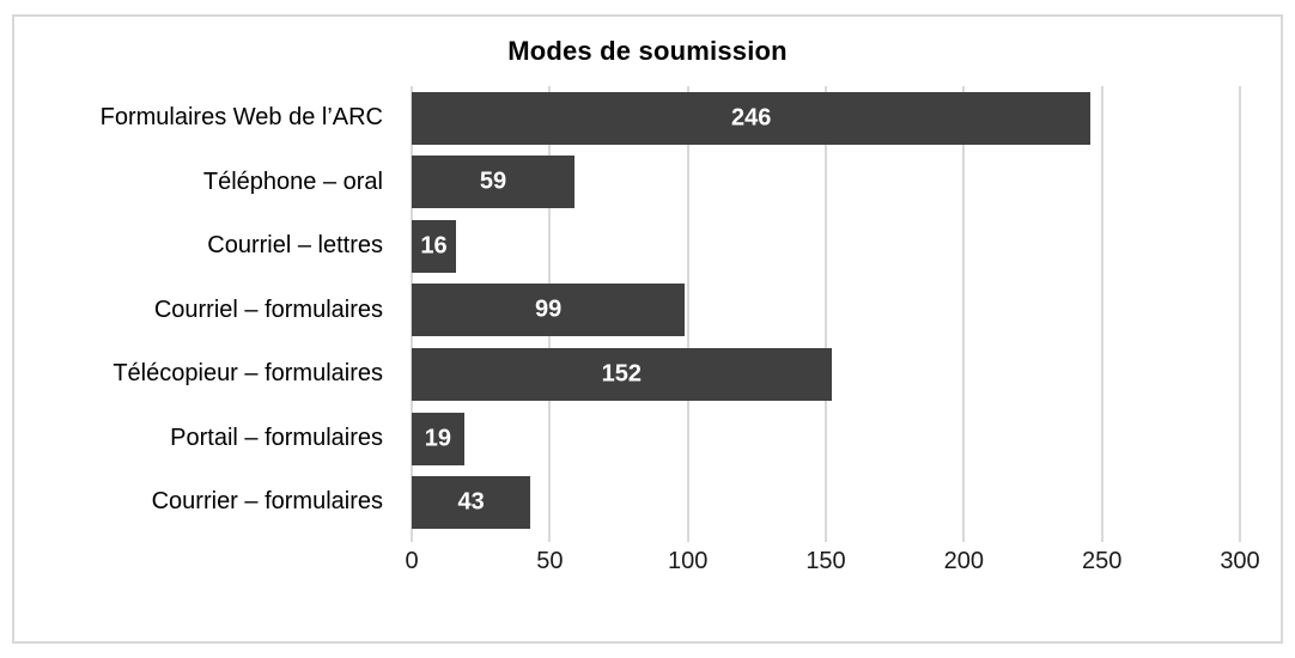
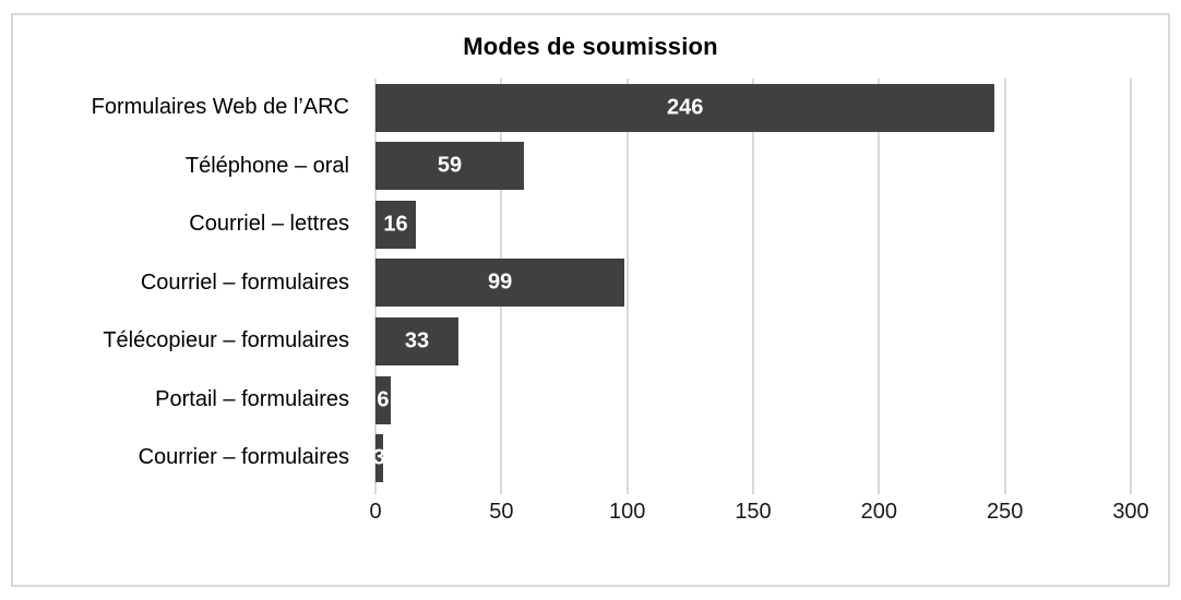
Télécopieur – formulaires: 152 -> 33
Portail – formulaires: 19 -> 6
Courrier – formulaires: 43 -> 3
